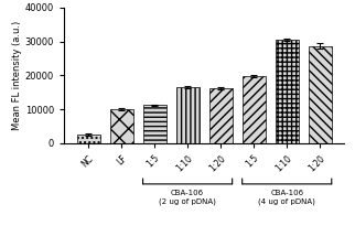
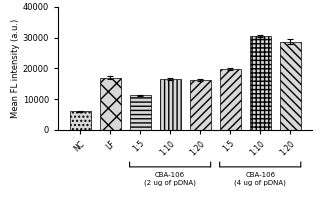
NC: 2500 -> 6000
LF: 10000 -> 17000
